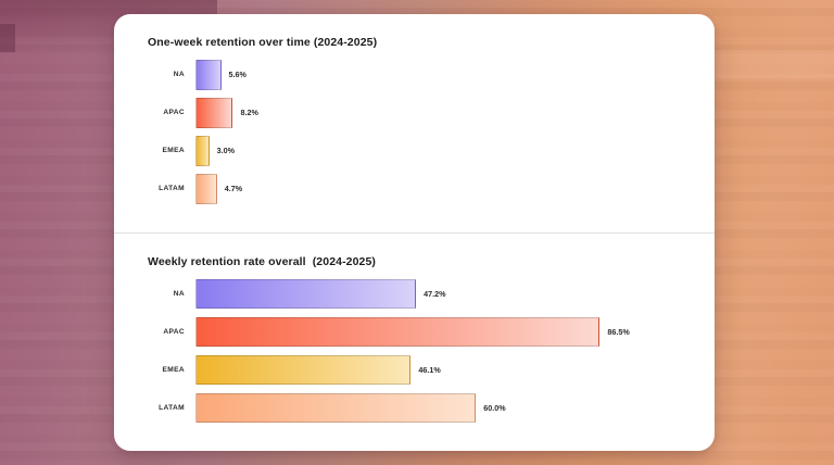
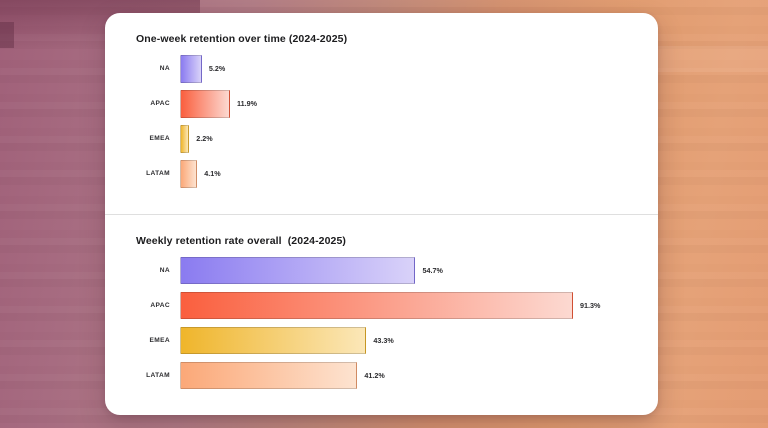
One-week retention over time (2024-2025)/NA: 5.6% -> 5.2%
One-week retention over time (2024-2025)/APAC: 8.2% -> 11.9%
One-week retention over time (2024-2025)/EMEA: 3.0% -> 2.2%
One-week retention over time (2024-2025)/LATAM: 4.7% -> 4.1%
Weekly retention rate overall (2024-2025)/NA: 47.2% -> 54.7%
Weekly retention rate overall (2024-2025)/APAC: 86.5% -> 91.3%
Weekly retention rate overall (2024-2025)/EMEA: 46.1% -> 43.3%
Weekly retention rate overall (2024-2025)/LATAM: 60.0% -> 41.2%
